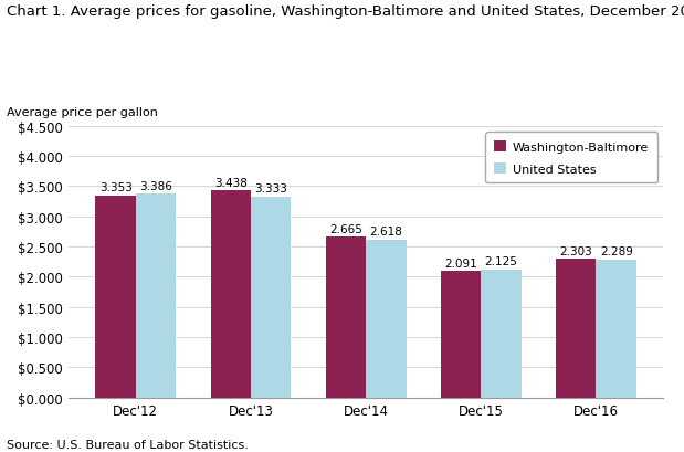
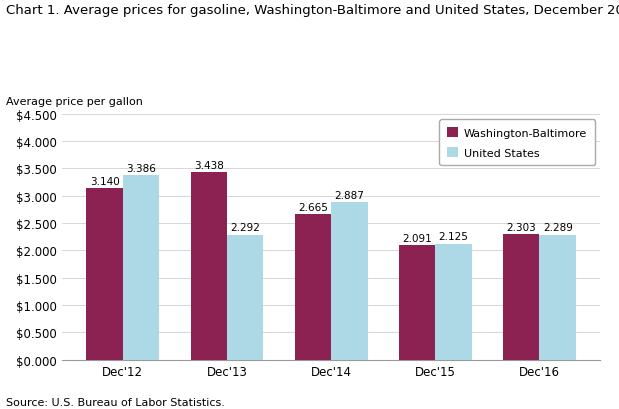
Washington-Baltimore/Dec'12: 3.353 -> 3.140
United States/Dec'13: 3.333 -> 2.292
United States/Dec'14: 2.618 -> 2.887
